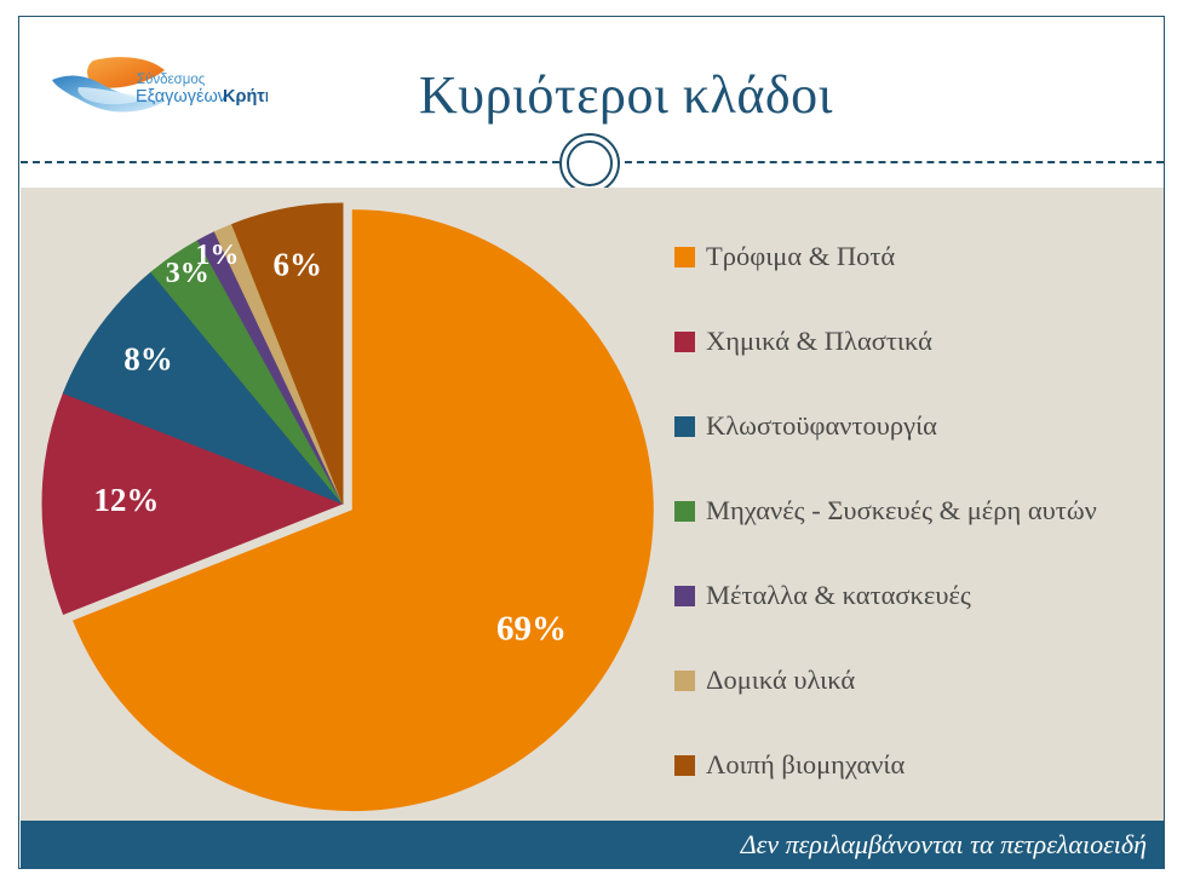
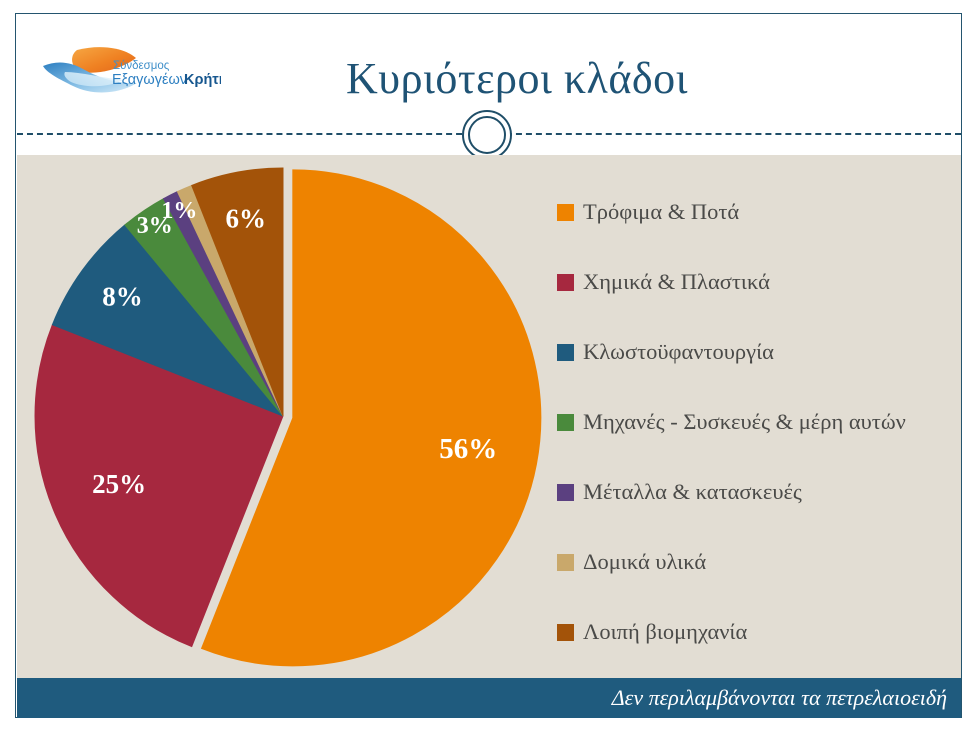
Τρόφιμα & Ποτά: 69% -> 56%
Χημικά & Πλαστικά: 12% -> 25%
